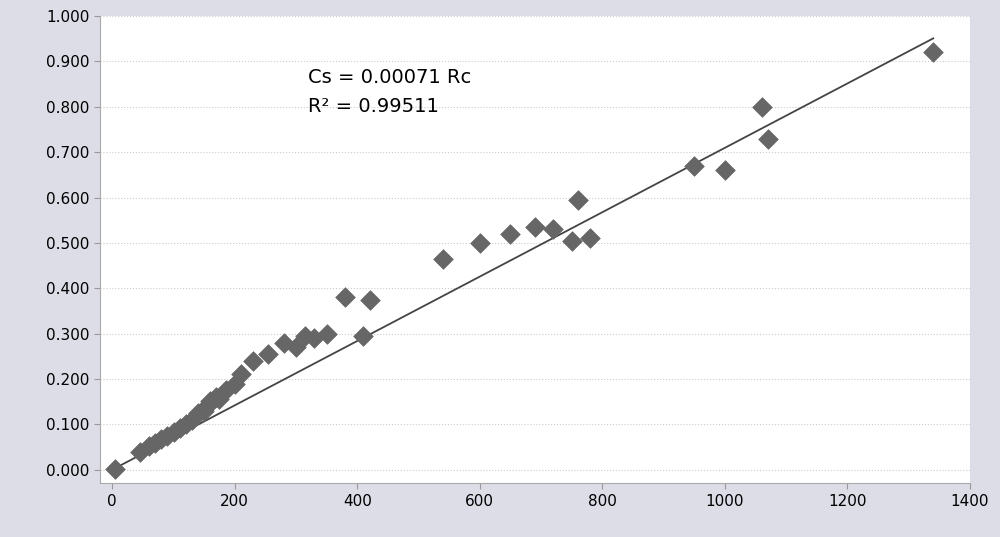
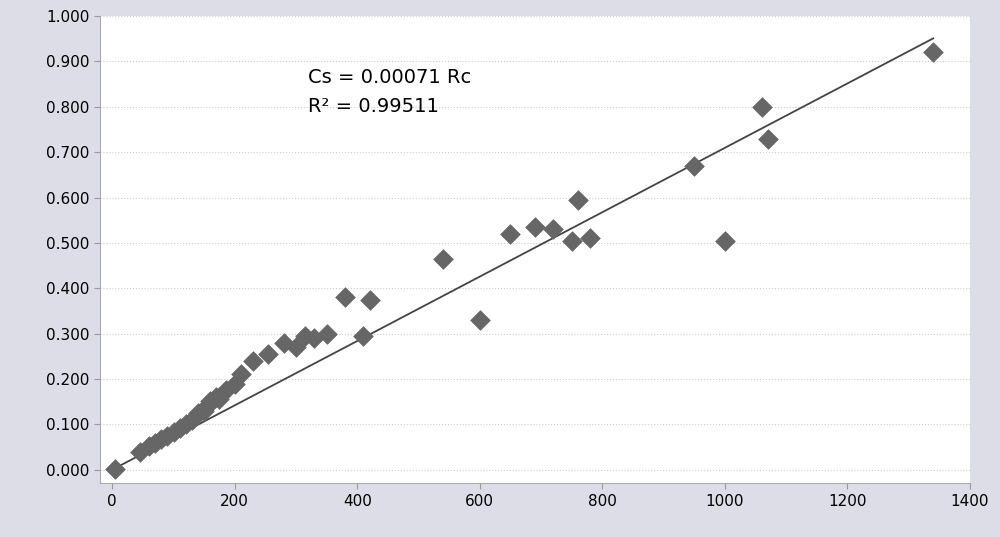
600: 0.500 -> 0.330
1000: 0.660 -> 0.505
